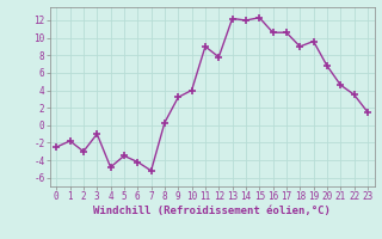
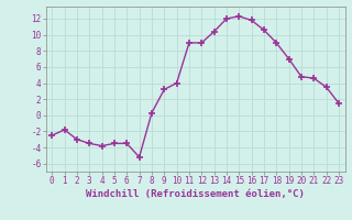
3: -1.0 -> -3.5
4: -4.8 -> -3.8
6: -4.2 -> -3.5
12: 7.8 -> 9.0
13: 12.2 -> 10.4
16: 10.6 -> 11.8
19: 9.6 -> 7.0
20: 6.8 -> 4.8
